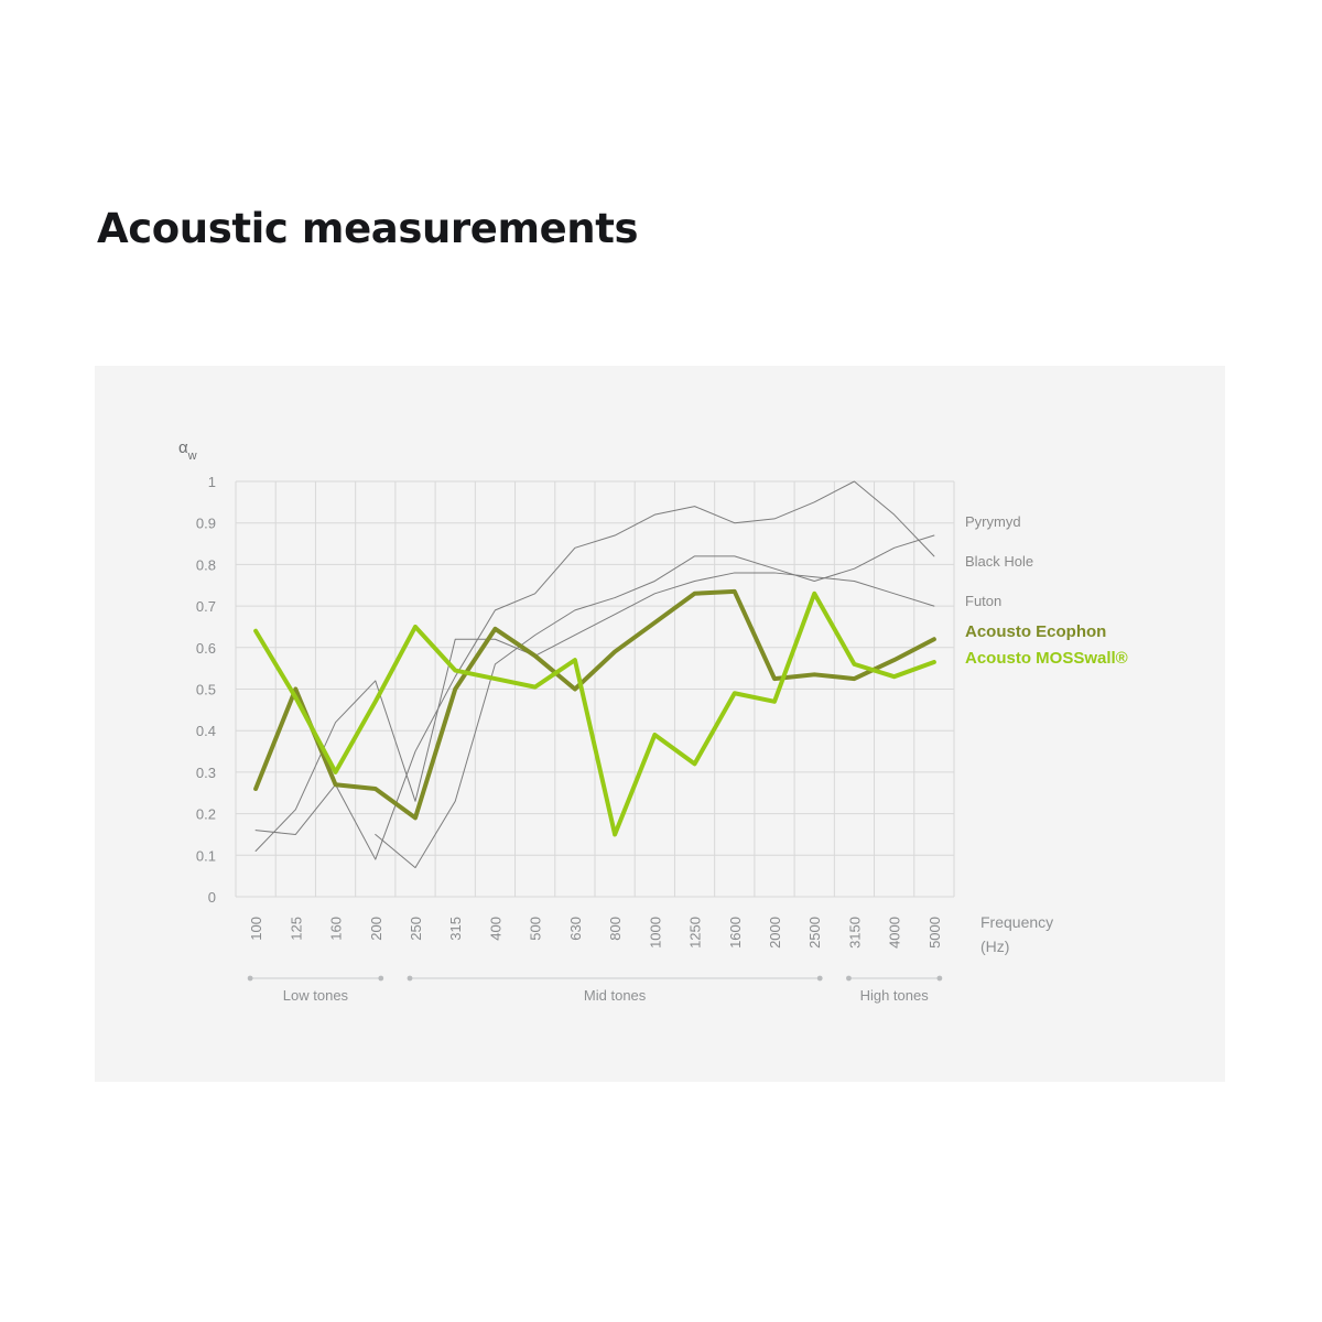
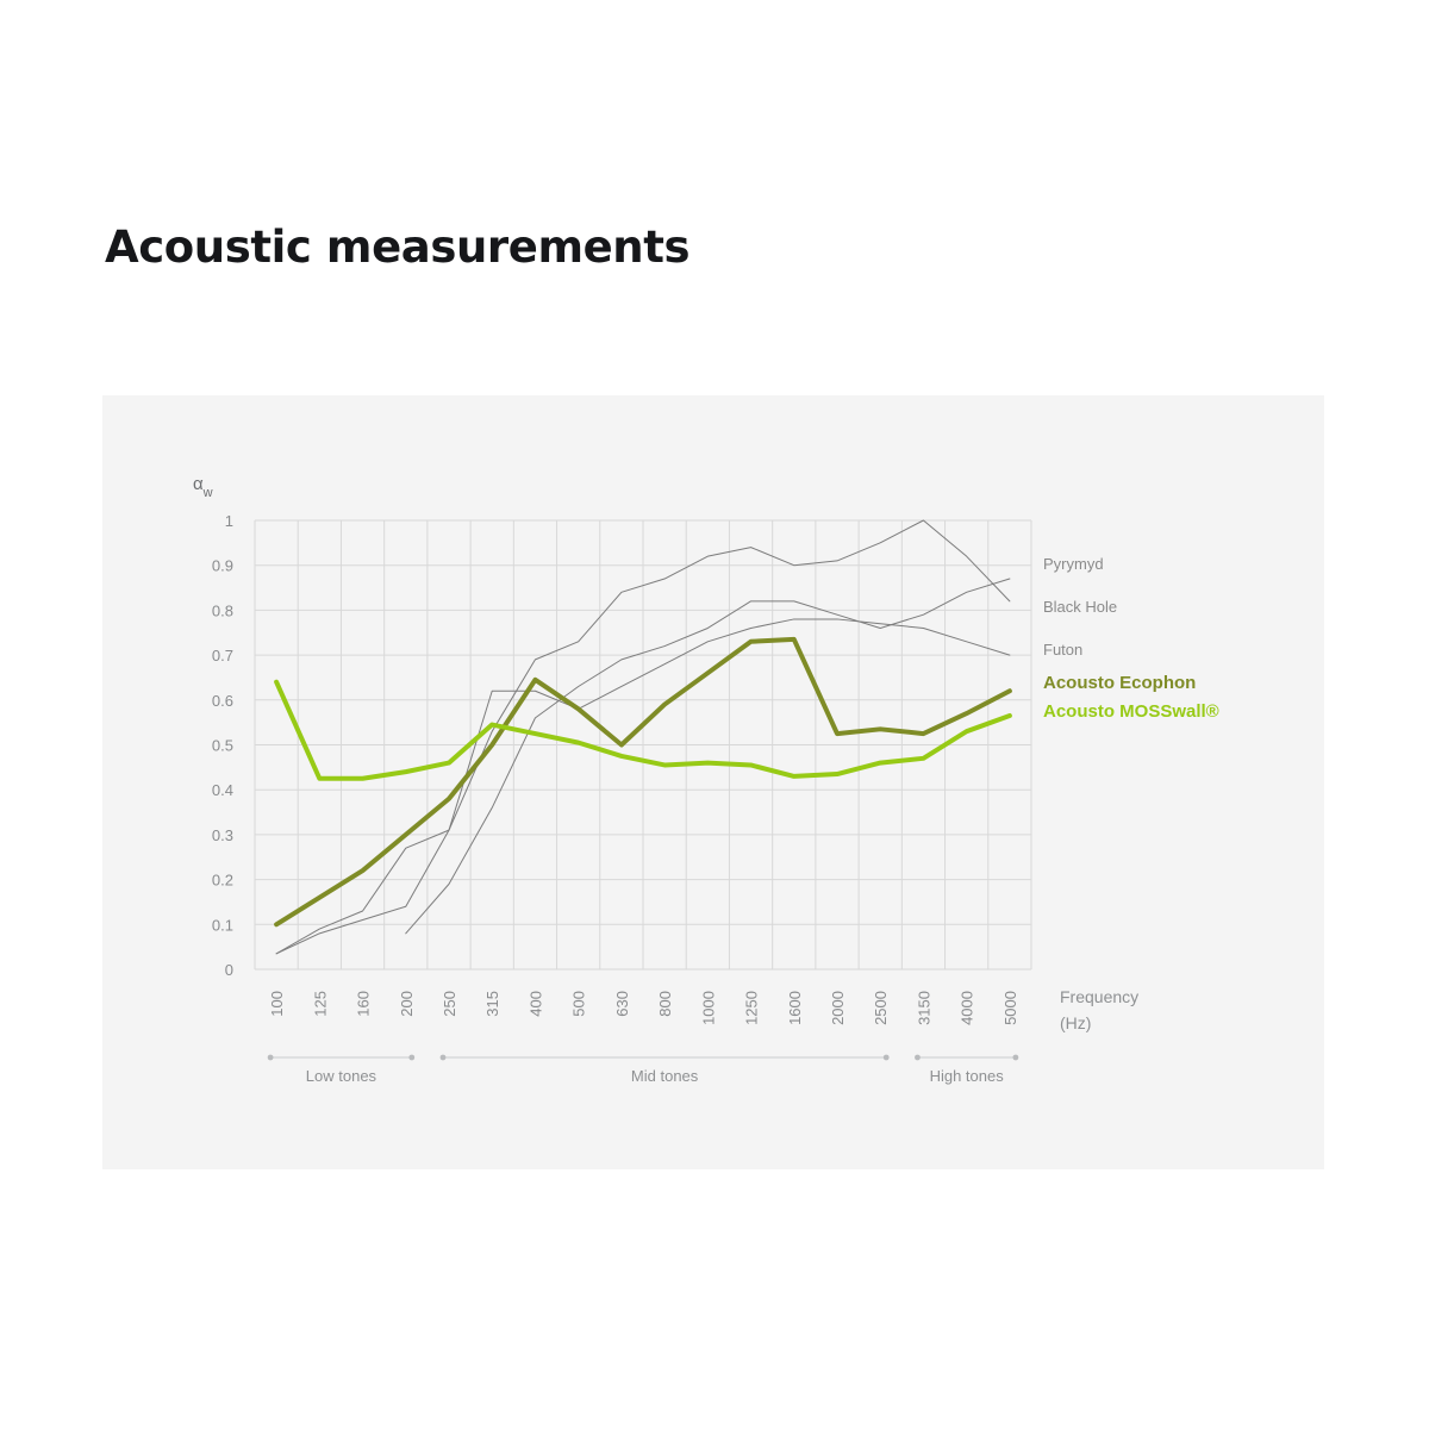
Pyrymyd/100: 0.16 -> 0.04
Futon/100: 0.11 -> 0.04
Acousto Ecophon/100: 0.26 -> 0.10
Pyrymyd/125: 0.15 -> 0.09
Futon/125: 0.21 -> 0.08
Acousto Ecophon/125: 0.50 -> 0.16
Acousto MOSSwall®/125: 0.48 -> 0.42
Pyrymyd/160: 0.27 -> 0.13
Futon/160: 0.42 -> 0.11
Acousto Ecophon/160: 0.27 -> 0.22
Acousto MOSSwall®/160: 0.30 -> 0.42
Pyrymyd/200: 0.09 -> 0.27
Black Hole/200: 0.15 -> 0.08
Futon/200: 0.52 -> 0.14
Acousto Ecophon/200: 0.26 -> 0.30
Acousto MOSSwall®/200: 0.47 -> 0.44
Pyrymyd/250: 0.35 -> 0.31
Black Hole/250: 0.07 -> 0.19
Futon/250: 0.23 -> 0.31
Acousto Ecophon/250: 0.19 -> 0.38
Acousto MOSSwall®/250: 0.65 -> 0.46
Black Hole/315: 0.23 -> 0.36
Acousto MOSSwall®/630: 0.57 -> 0.47
Acousto MOSSwall®/800: 0.15 -> 0.46
Acousto MOSSwall®/1000: 0.39 -> 0.46
Acousto MOSSwall®/1250: 0.32 -> 0.46
Acousto MOSSwall®/1600: 0.49 -> 0.43
Acousto MOSSwall®/2000: 0.47 -> 0.43
Acousto MOSSwall®/2500: 0.73 -> 0.46
Acousto MOSSwall®/3150: 0.56 -> 0.47
